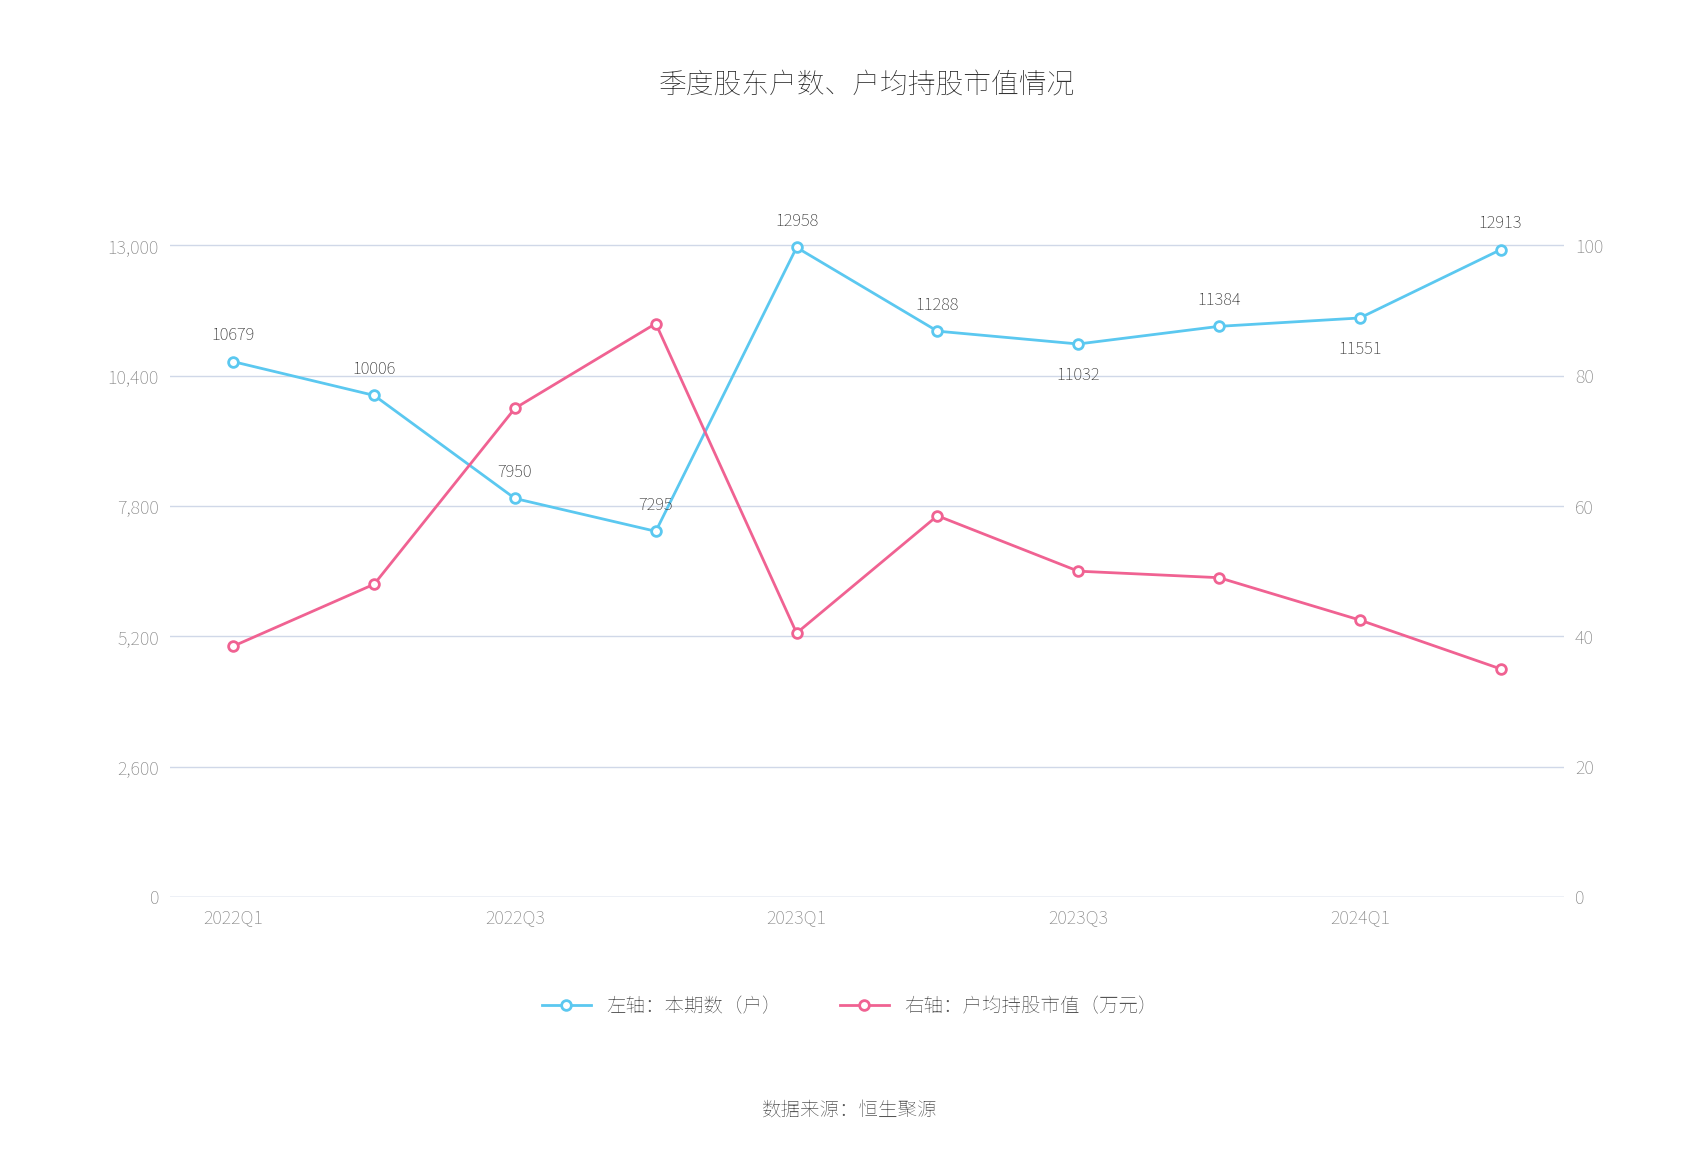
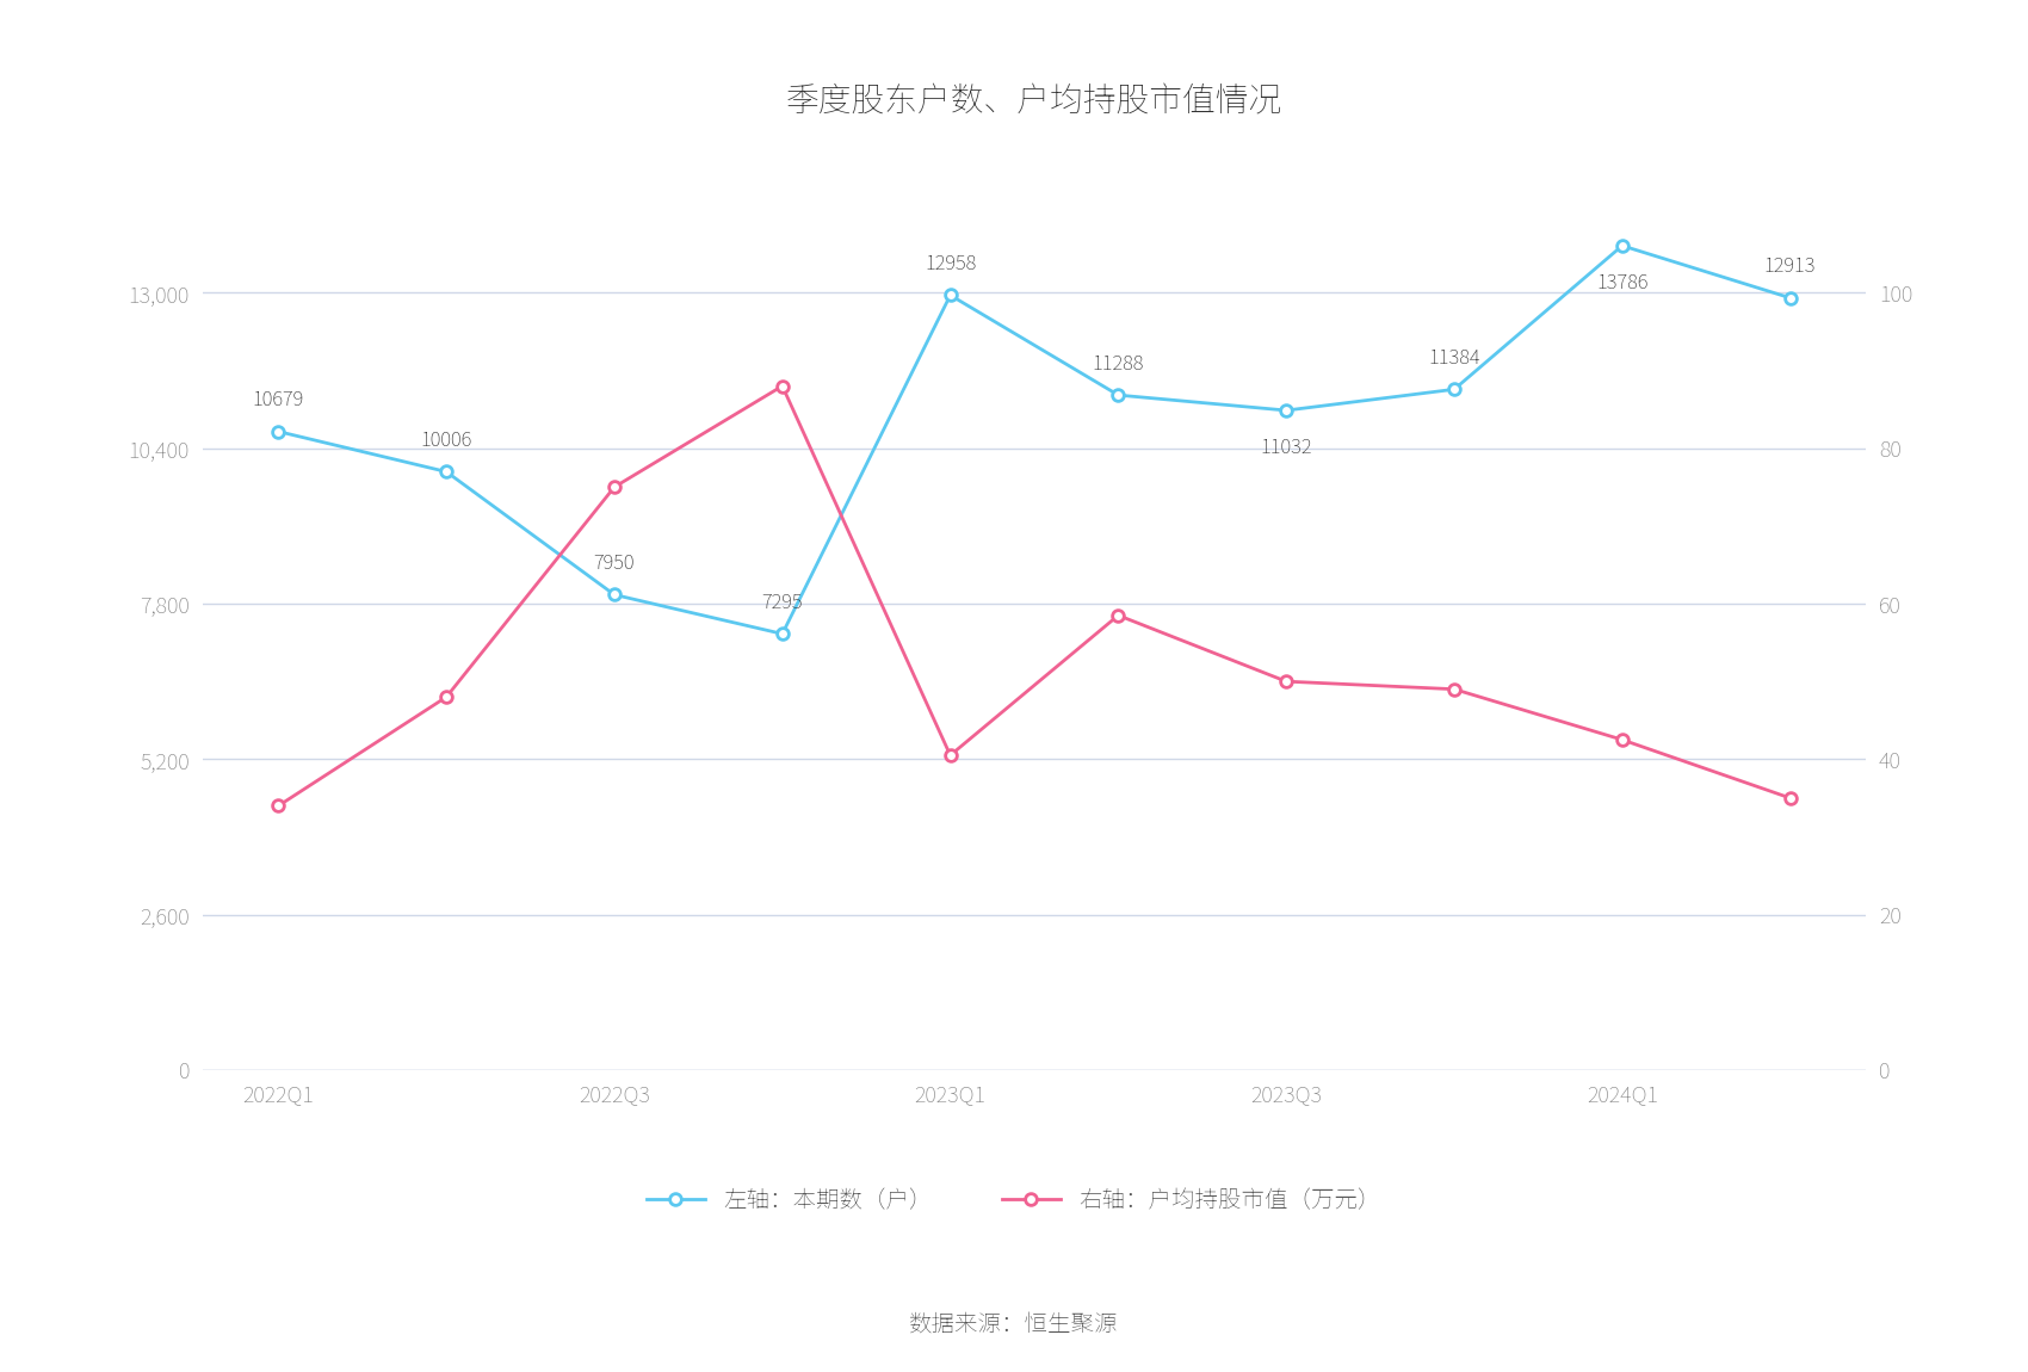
右轴：户均持股市值（万元）/2022Q1: 38.5 -> 34.0
左轴：本期数（户）/2024Q1: 11551 -> 13786
